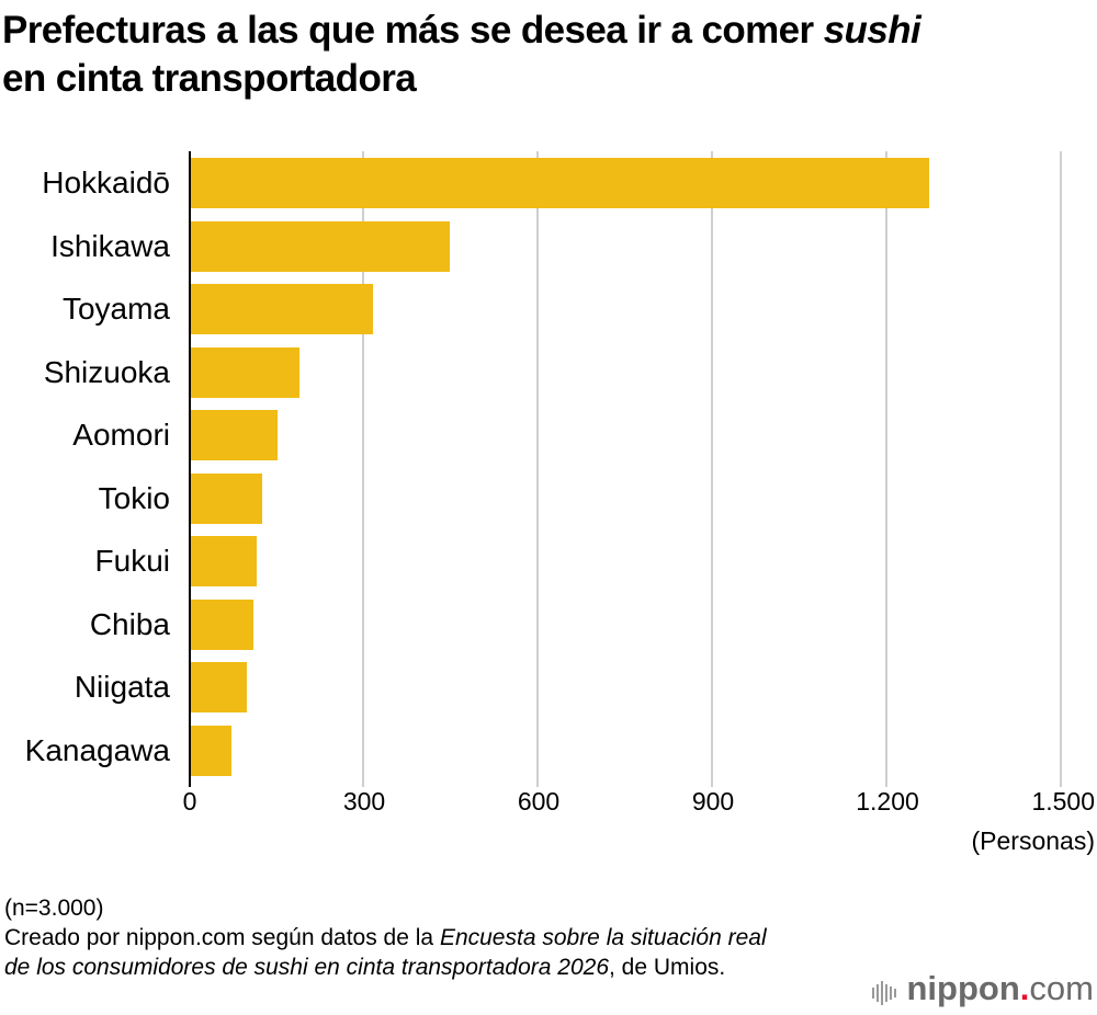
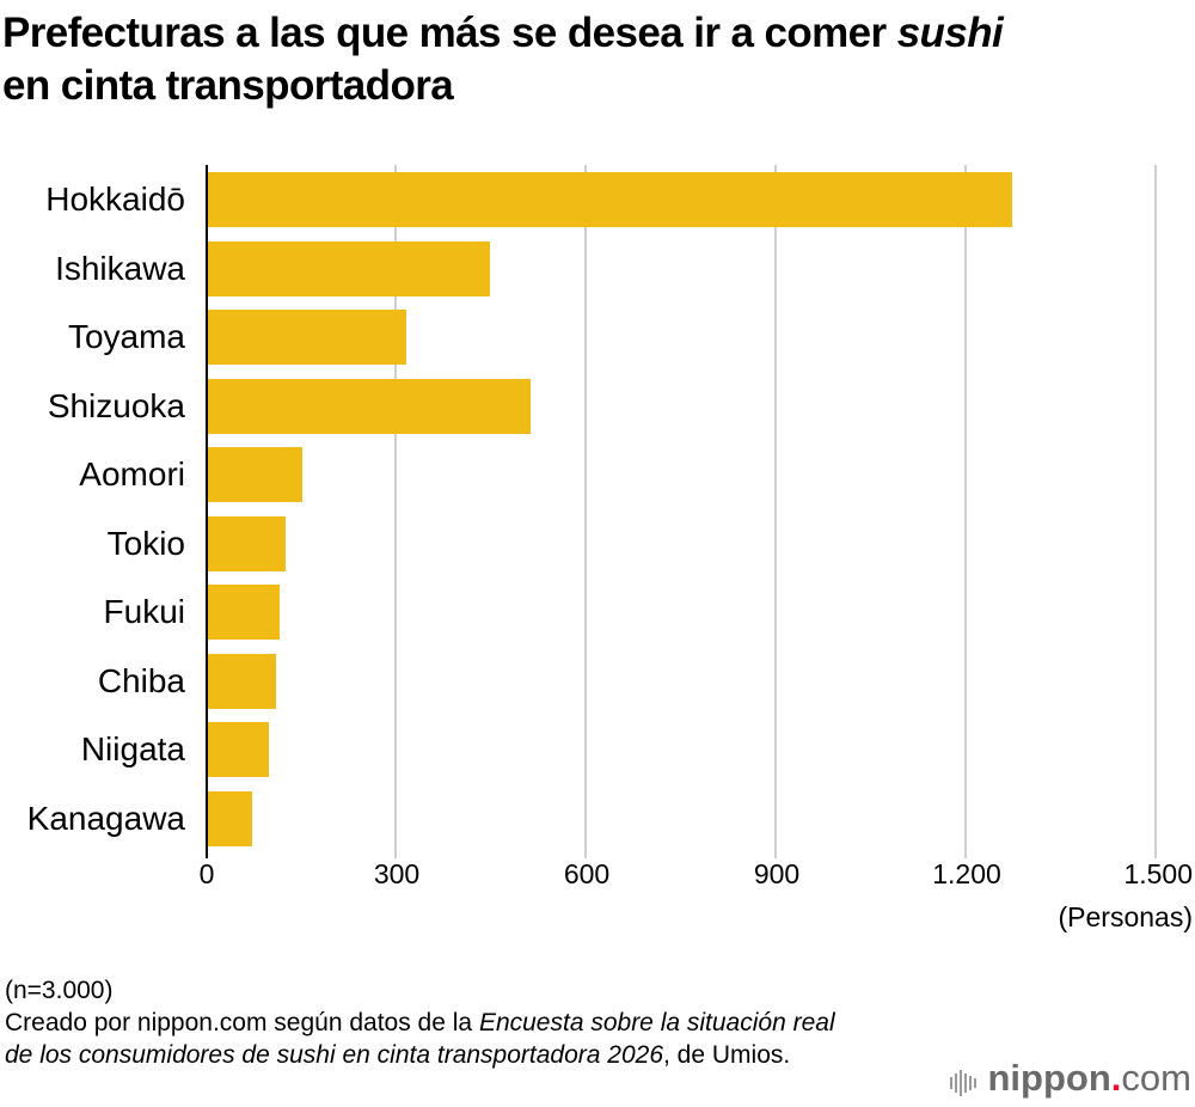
Shizuoka: 190 -> 510
